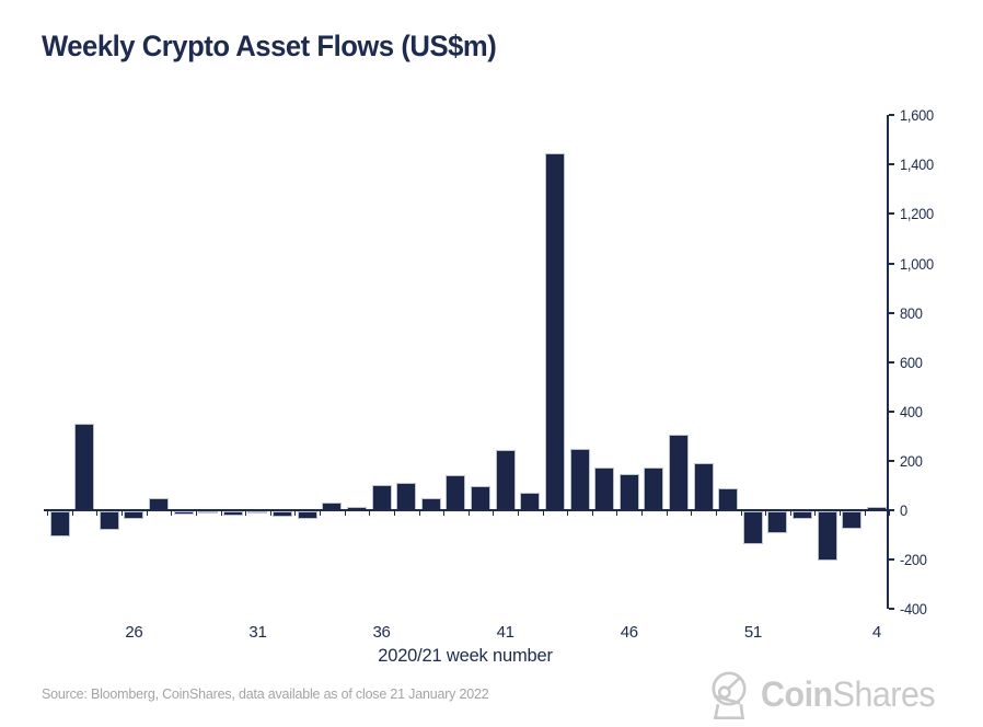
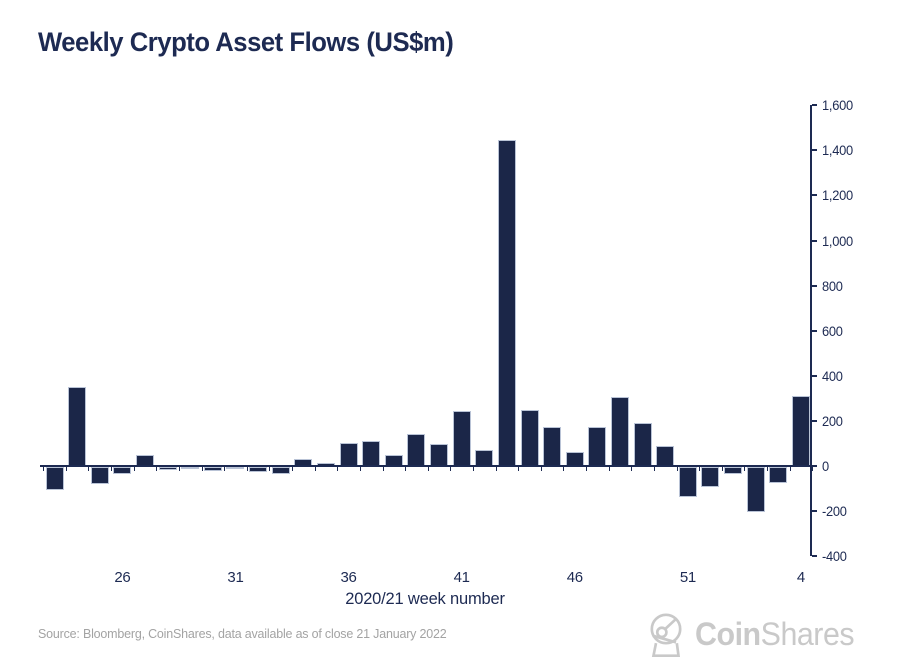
46: 150 -> 60
4: 20 -> 310
